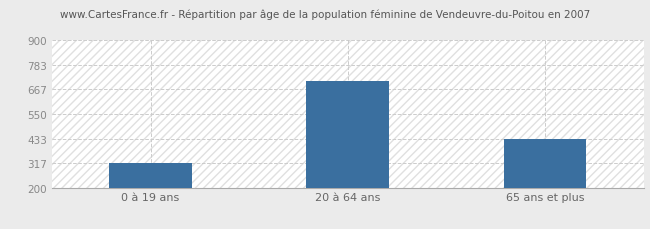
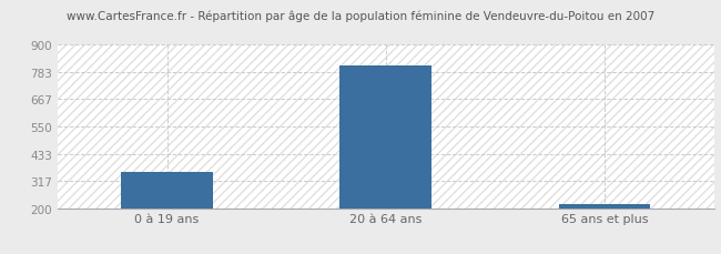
0 à 19 ans: 315 -> 355
20 à 64 ans: 705 -> 810
65 ans et plus: 430 -> 215
